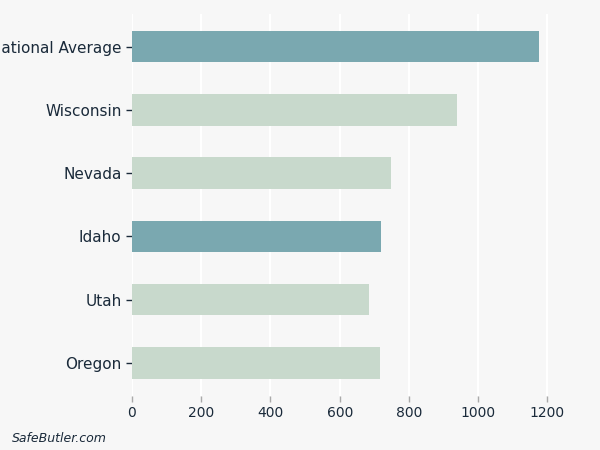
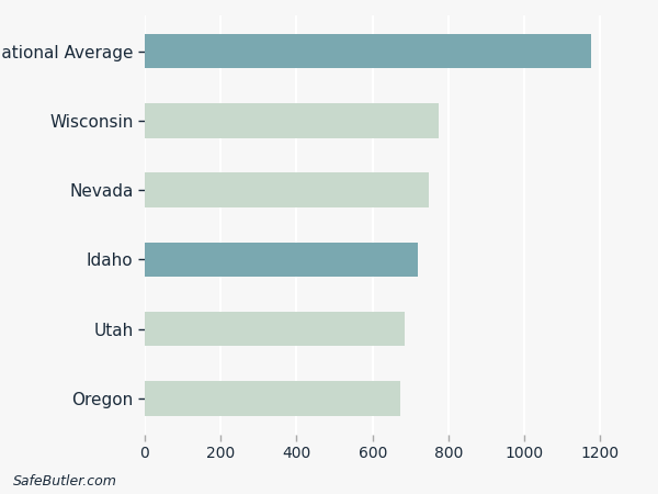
Wisconsin: 940 -> 773
Oregon: 715 -> 672
